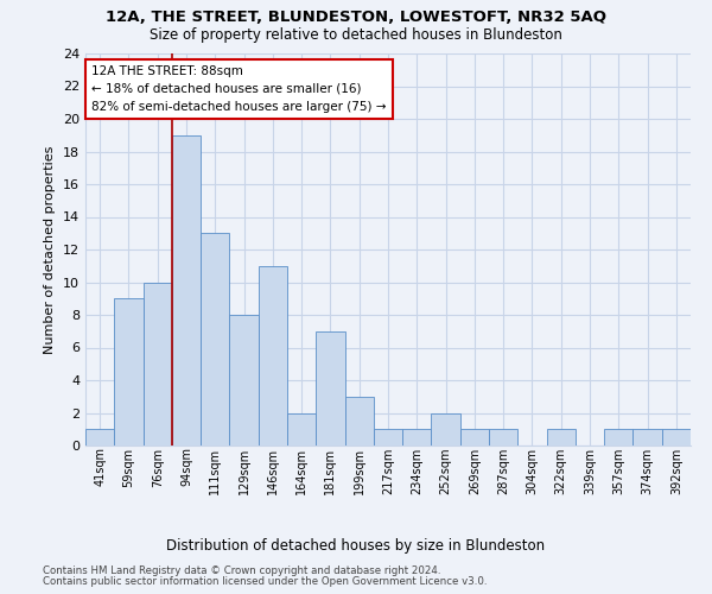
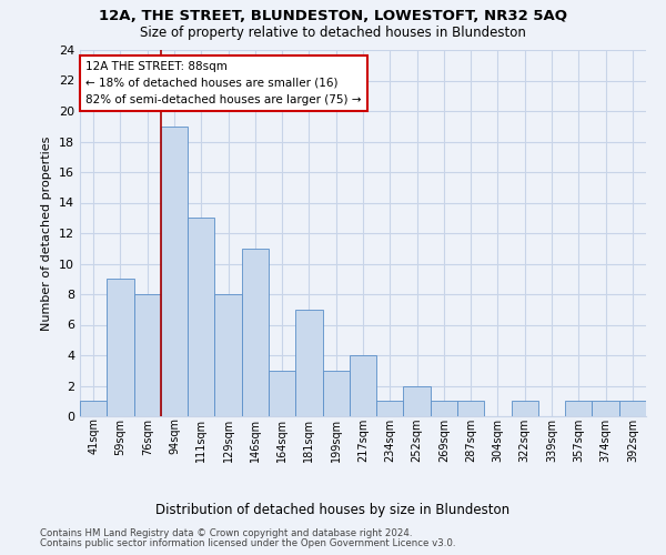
76sqm: 10 -> 8
164sqm: 2 -> 3
217sqm: 1 -> 4
